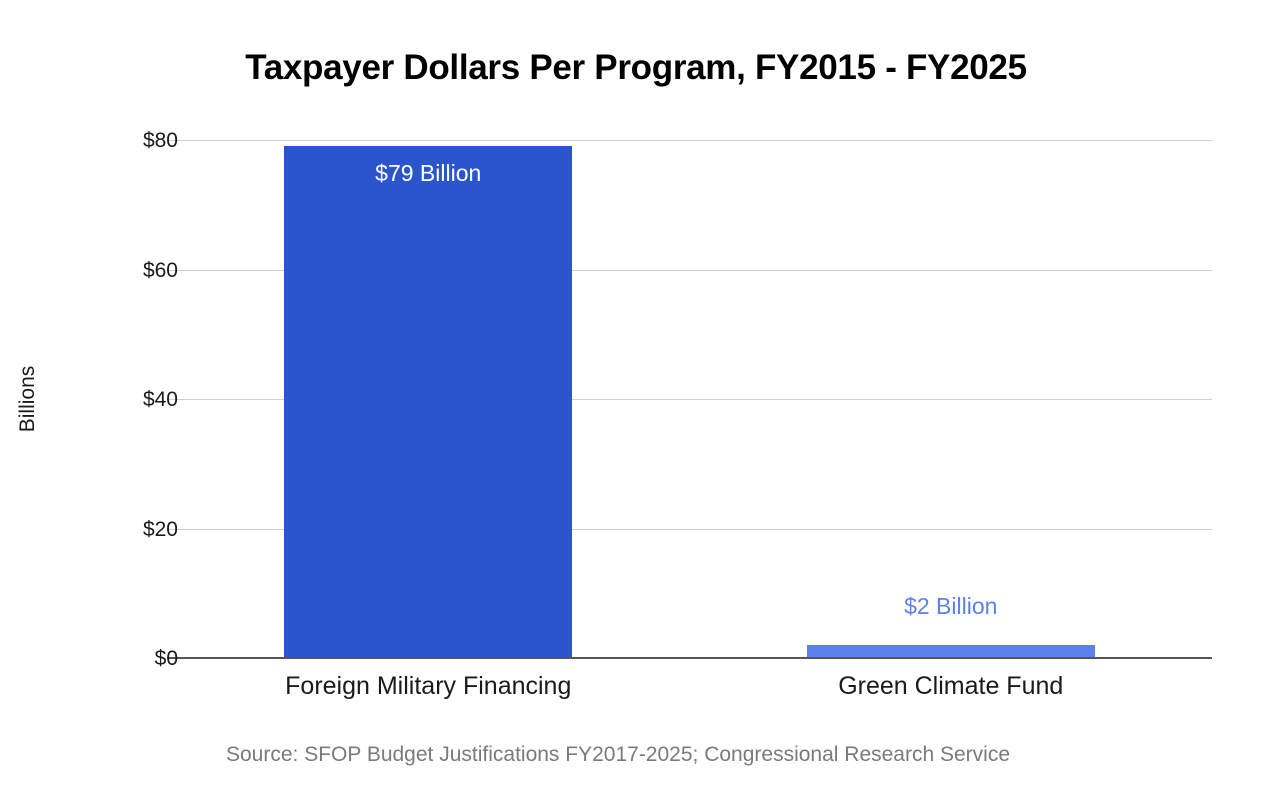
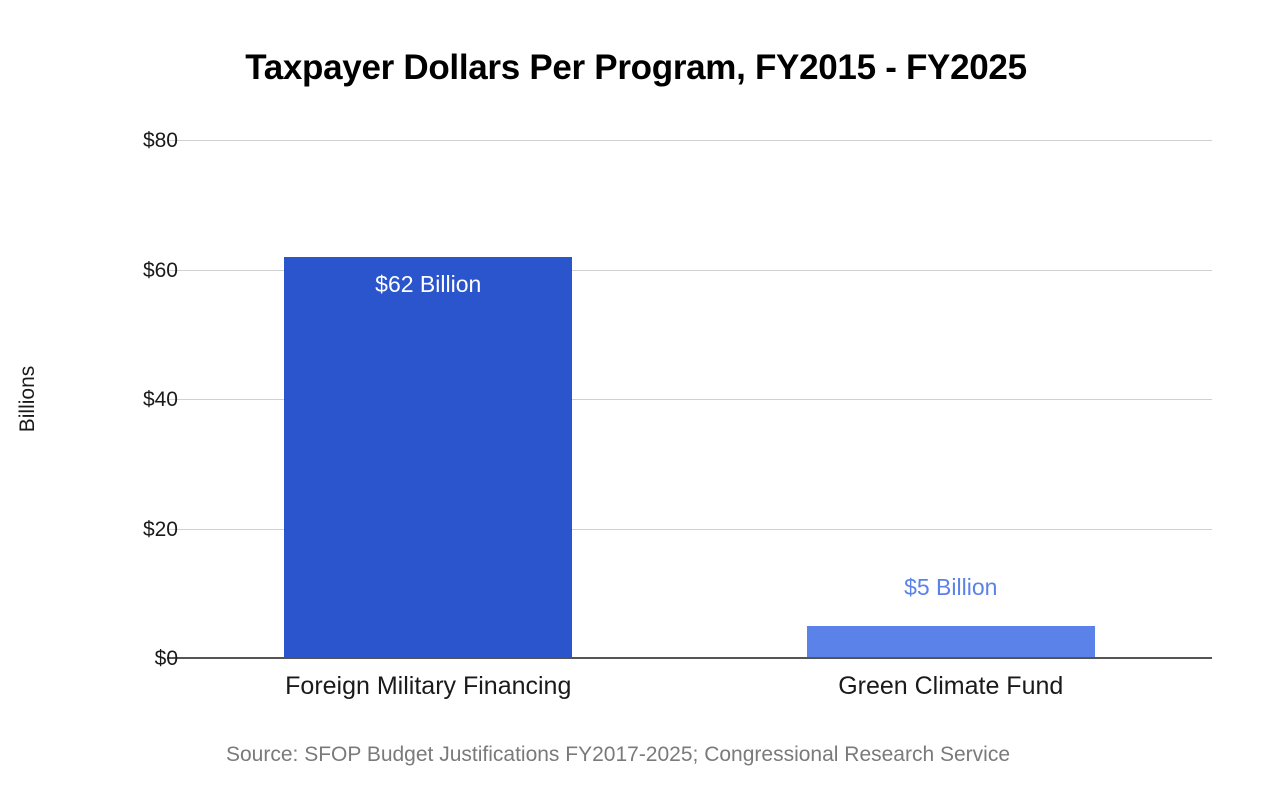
Foreign Military Financing: $79 -> $62
Green Climate Fund: $2 -> $5
